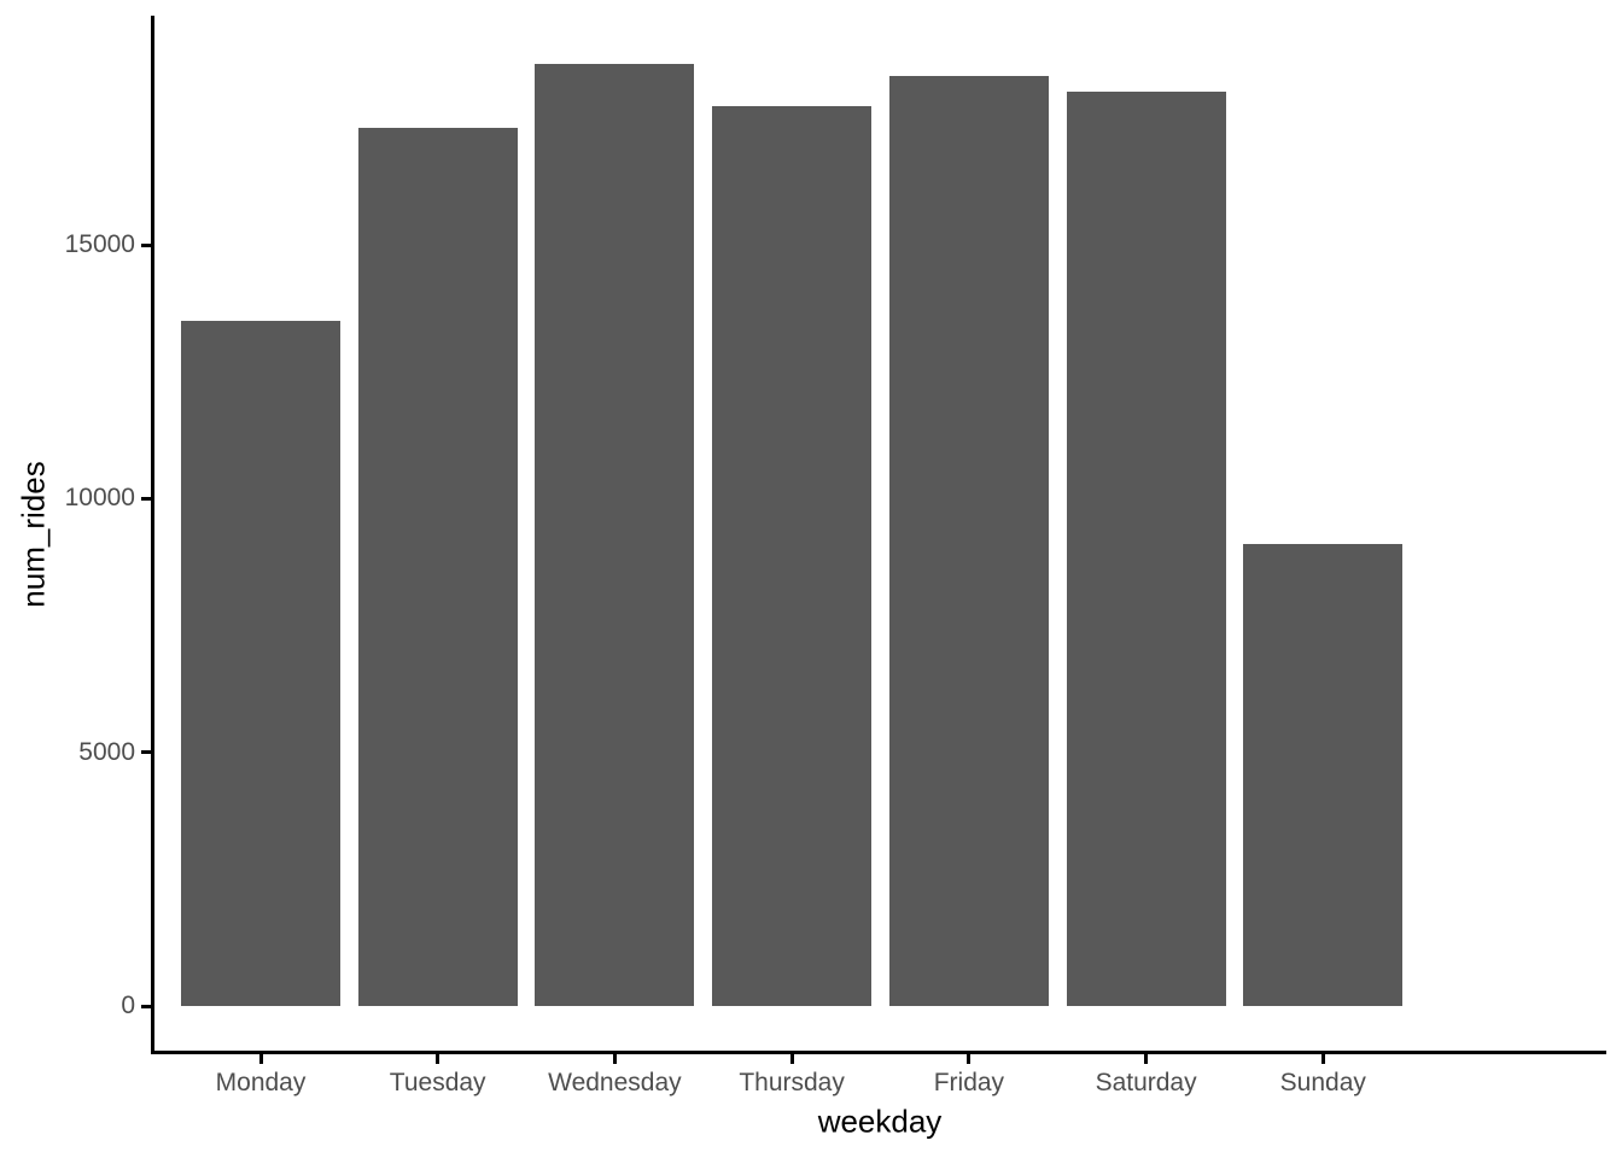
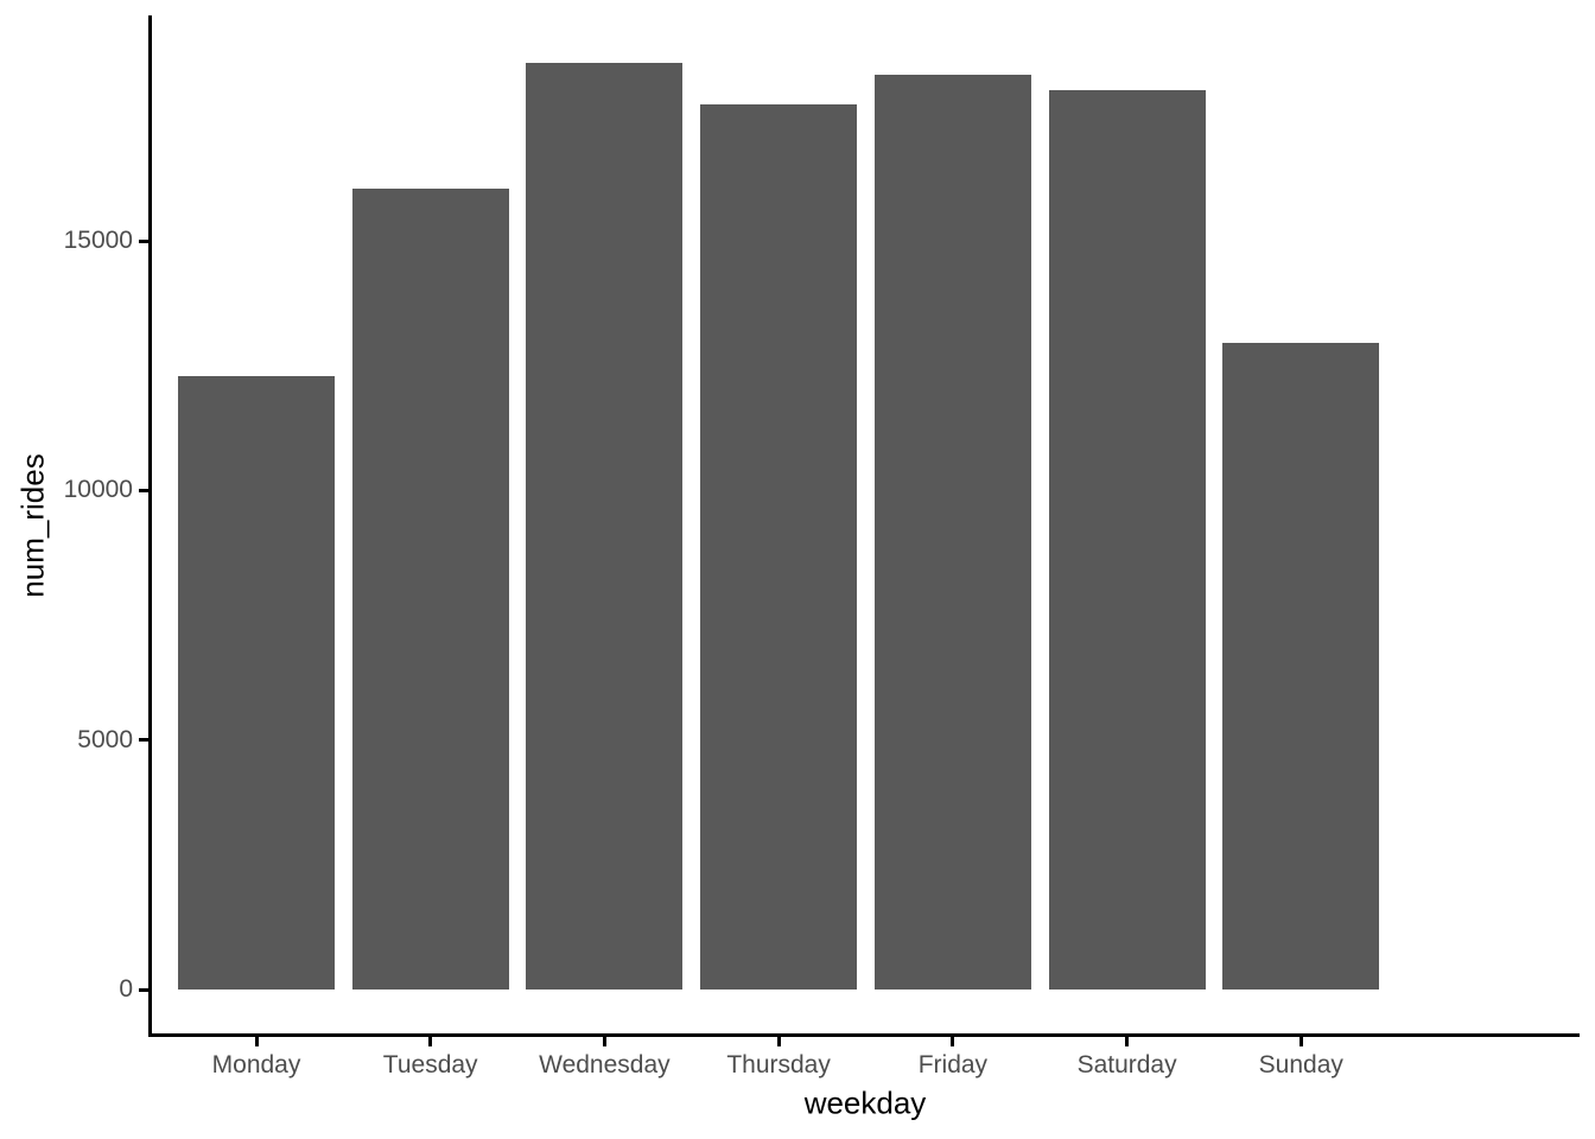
Monday: 13500 -> 12300
Tuesday: 17300 -> 16000
Sunday: 9100 -> 13000
